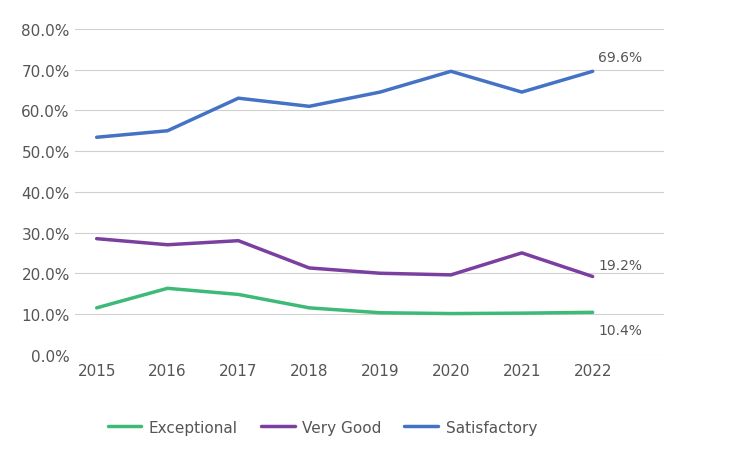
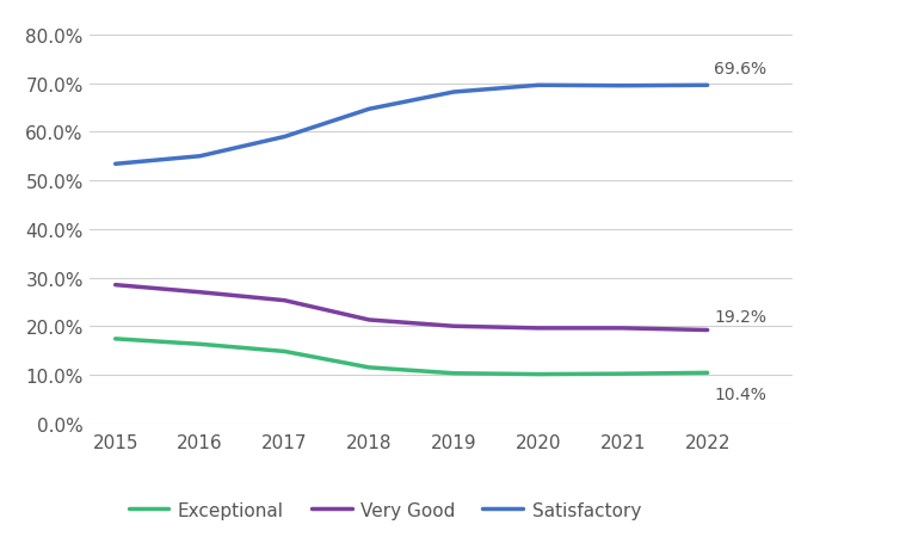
Exceptional/2015: 11.5% -> 17.4%
Very Good/2017: 28.0% -> 25.3%
Satisfactory/2017: 63.0% -> 59.0%
Satisfactory/2018: 61.0% -> 64.7%
Satisfactory/2019: 64.5% -> 68.2%
Very Good/2021: 25.0% -> 19.6%
Satisfactory/2021: 64.5% -> 69.5%
